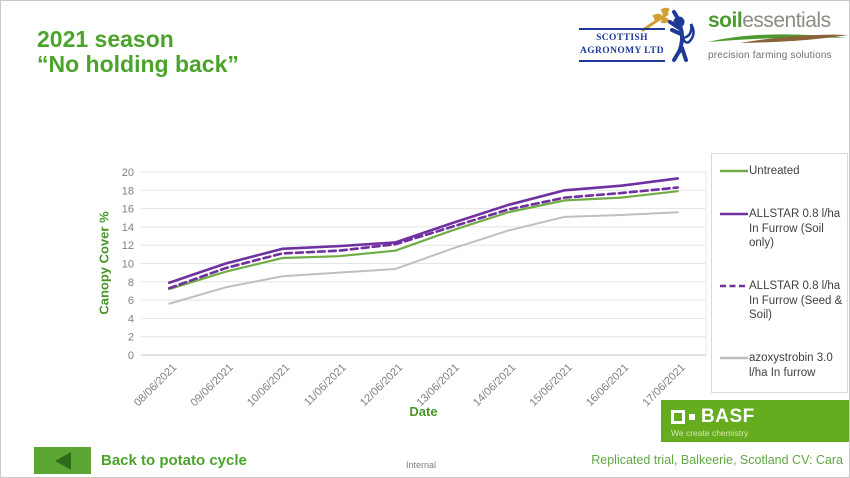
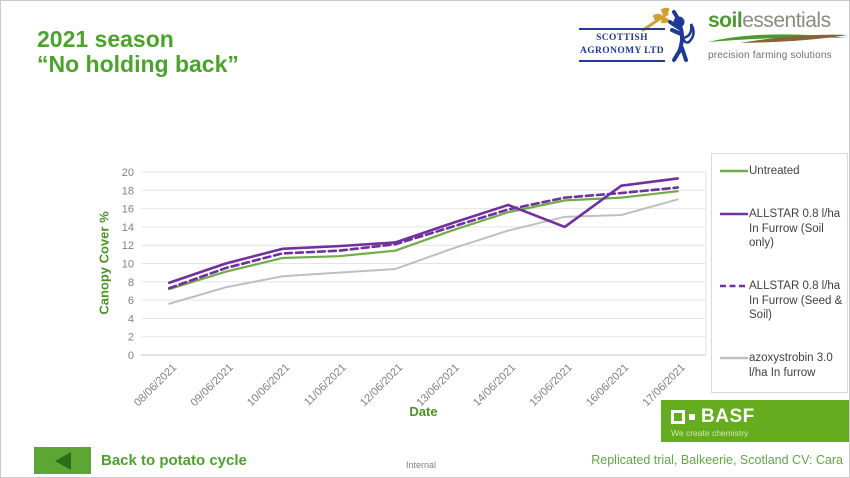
ALLSTAR 0.8 l/ha In Furrow (Soil only)/15/06/2021: 18 -> 14
azoxystrobin 3.0 l/ha In furrow/17/06/2021: 16 -> 17
